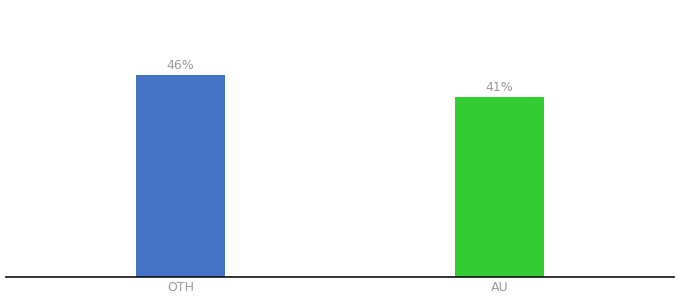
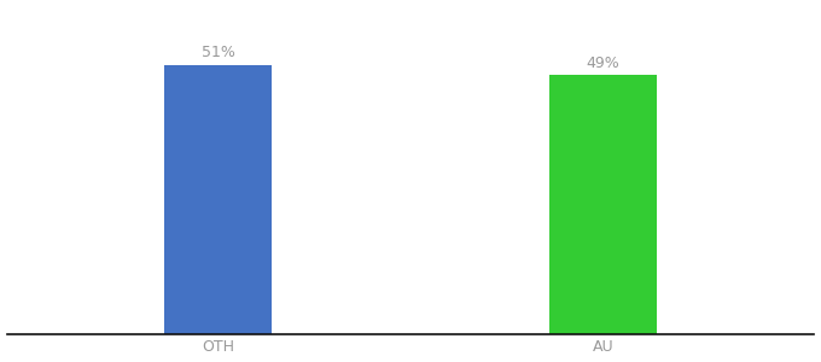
OTH: 46% -> 51%
AU: 41% -> 49%
